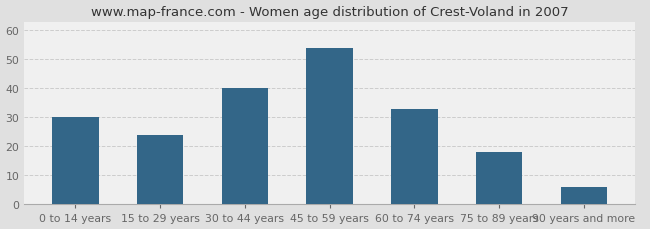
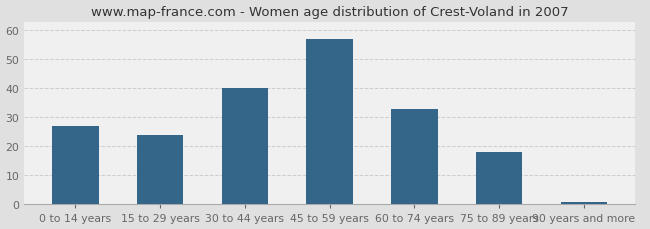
0 to 14 years: 30 -> 27
45 to 59 years: 54 -> 57
90 years and more: 6 -> 1
